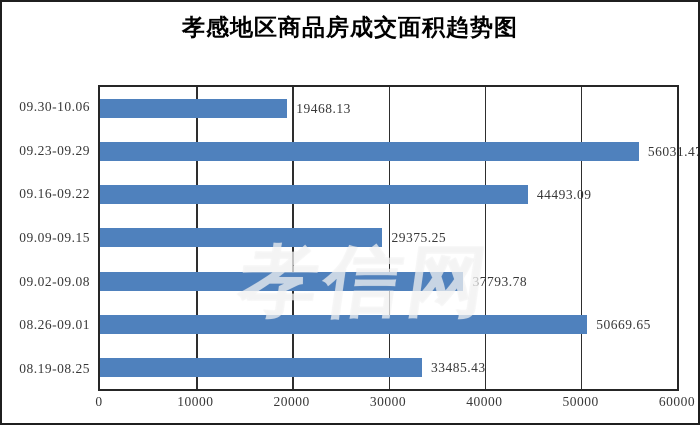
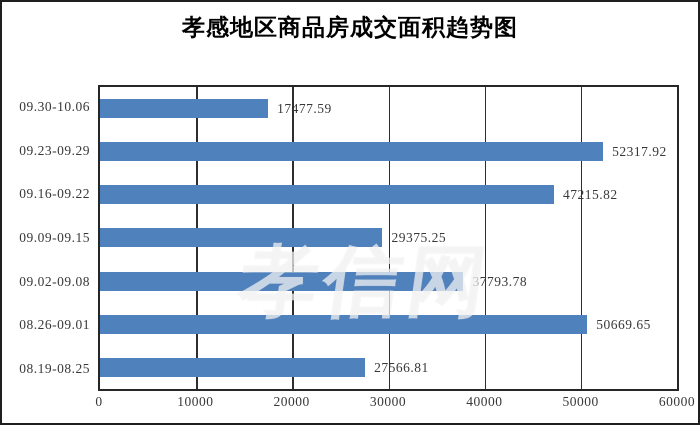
09.30-10.06: 19468.13 -> 17477.59
09.23-09.29: 56031.47 -> 52317.92
09.16-09.22: 44493.09 -> 47215.82
08.19-08.25: 33485.43 -> 27566.81
